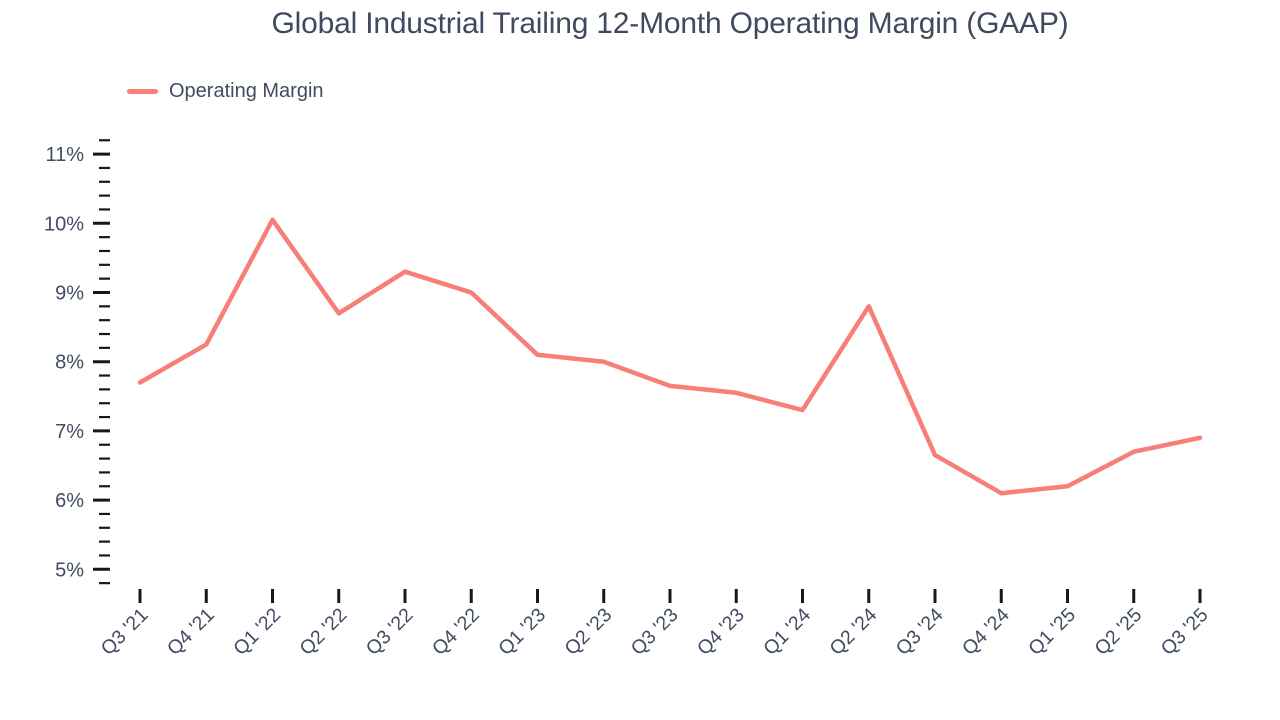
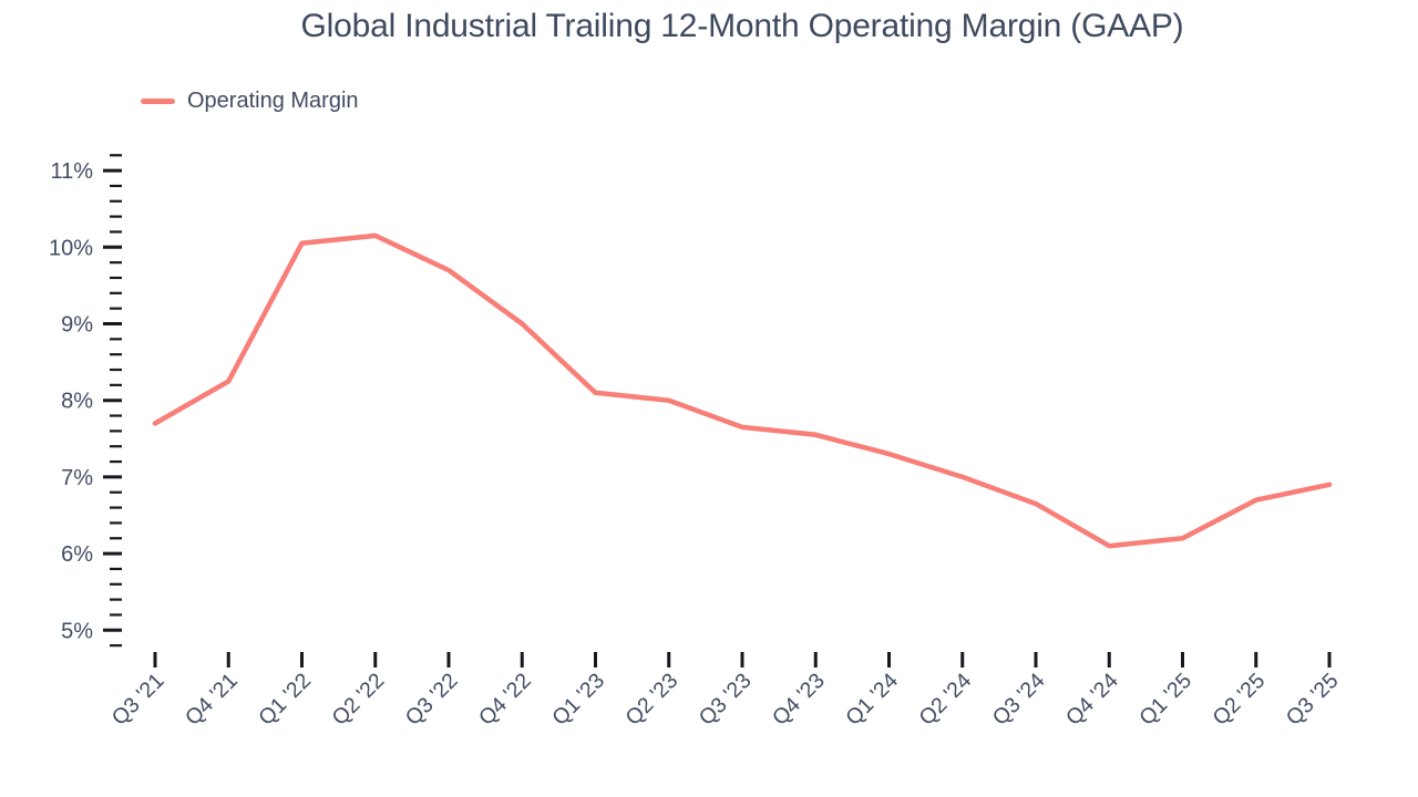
Q2 '22: 8.7% -> 10.2%
Q3 '22: 9.3% -> 9.7%
Q2 '24: 8.8% -> 7.0%
